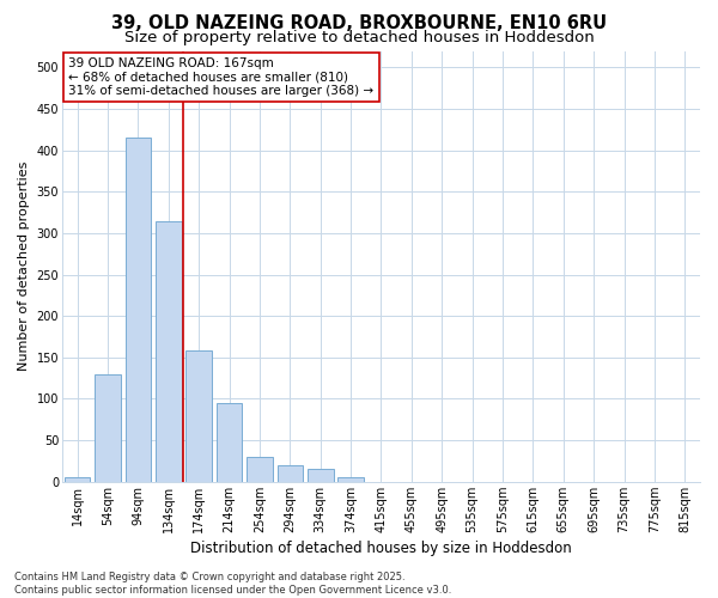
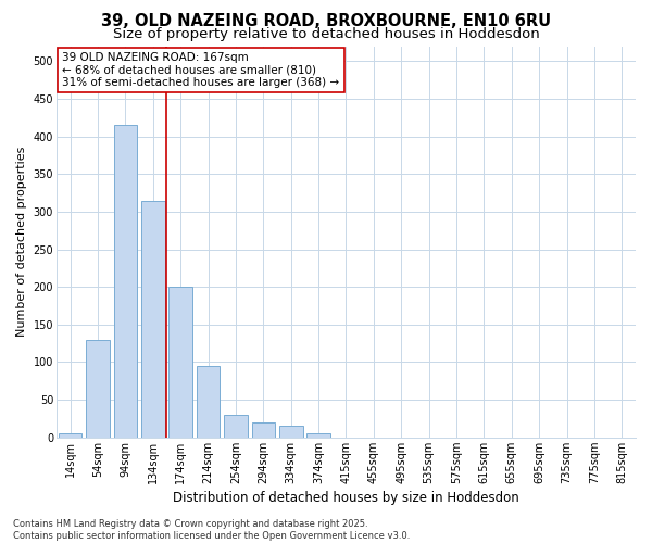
174sqm: 158 -> 200
